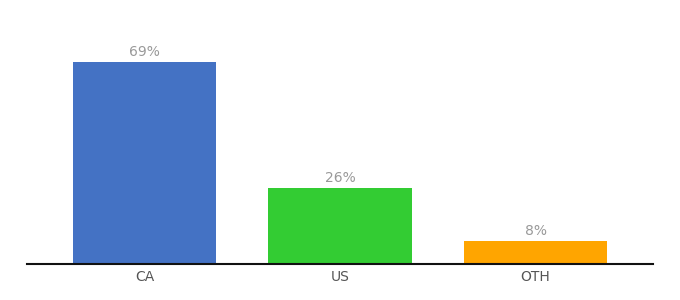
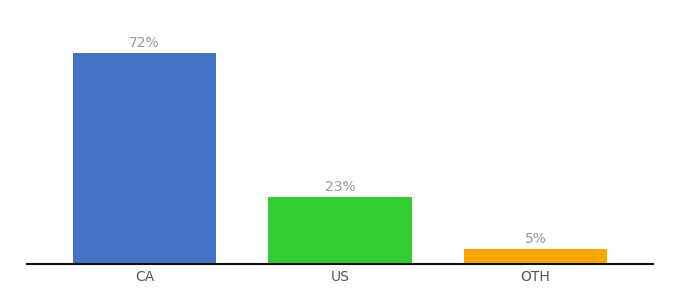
CA: 69% -> 72%
US: 26% -> 23%
OTH: 8% -> 5%
